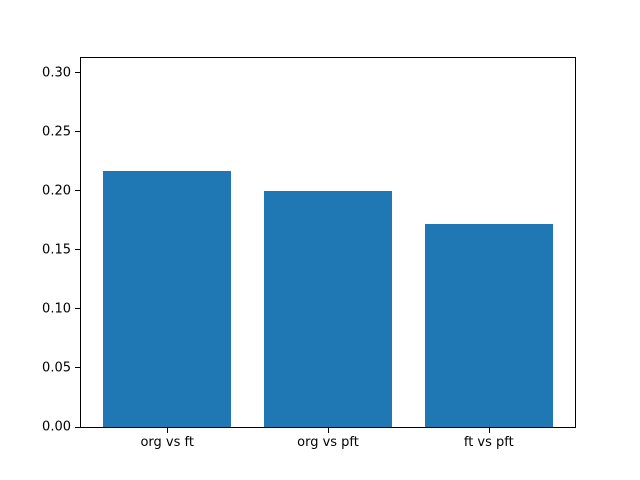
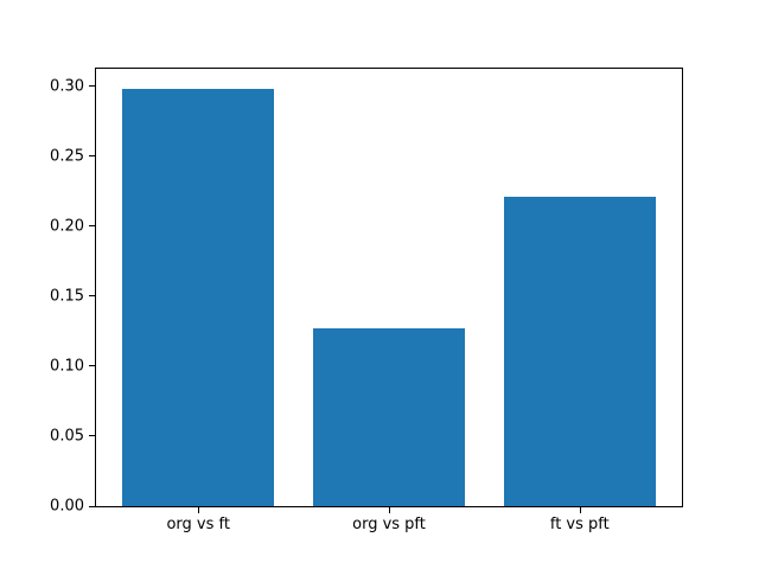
org vs ft: 0.217 -> 0.298
org vs pft: 0.200 -> 0.127
ft vs pft: 0.172 -> 0.221
